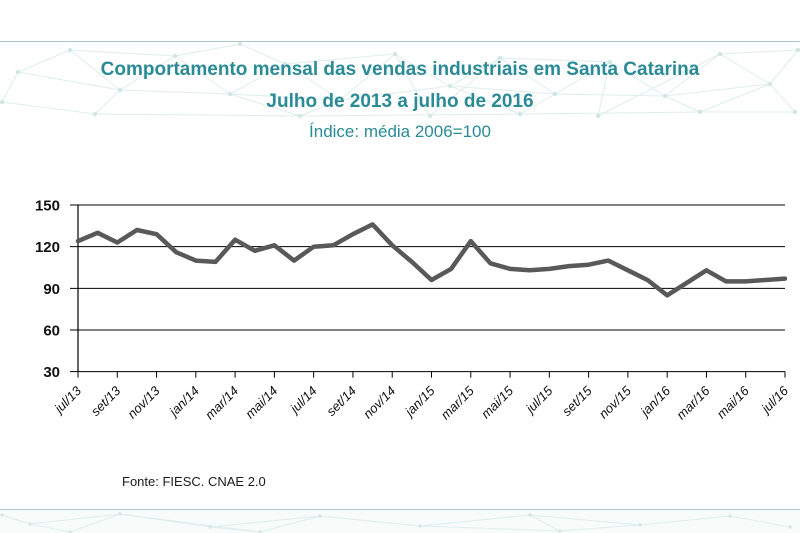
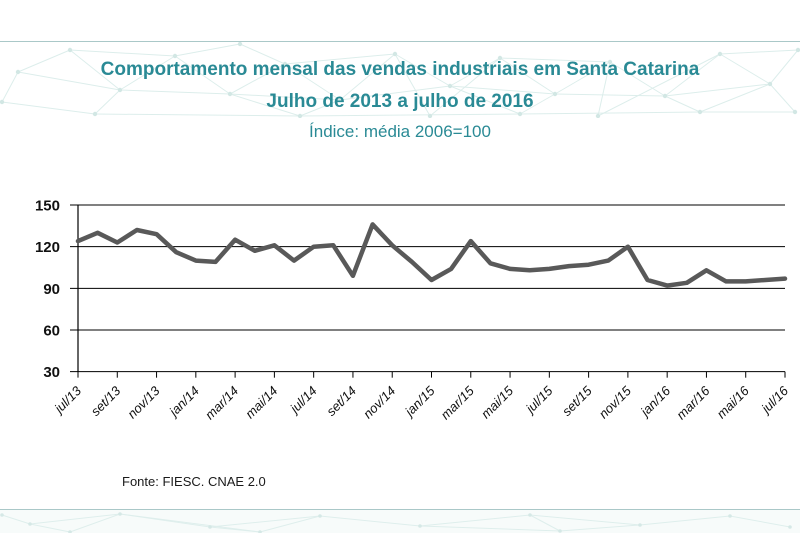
set/14: 129 -> 99
nov/15: 103 -> 120
jan/16: 85 -> 92
